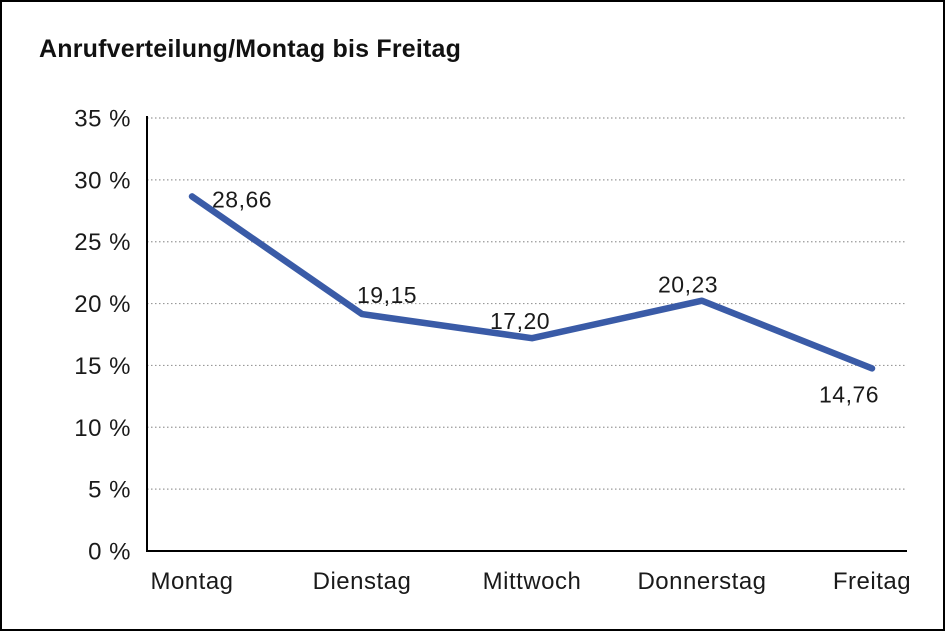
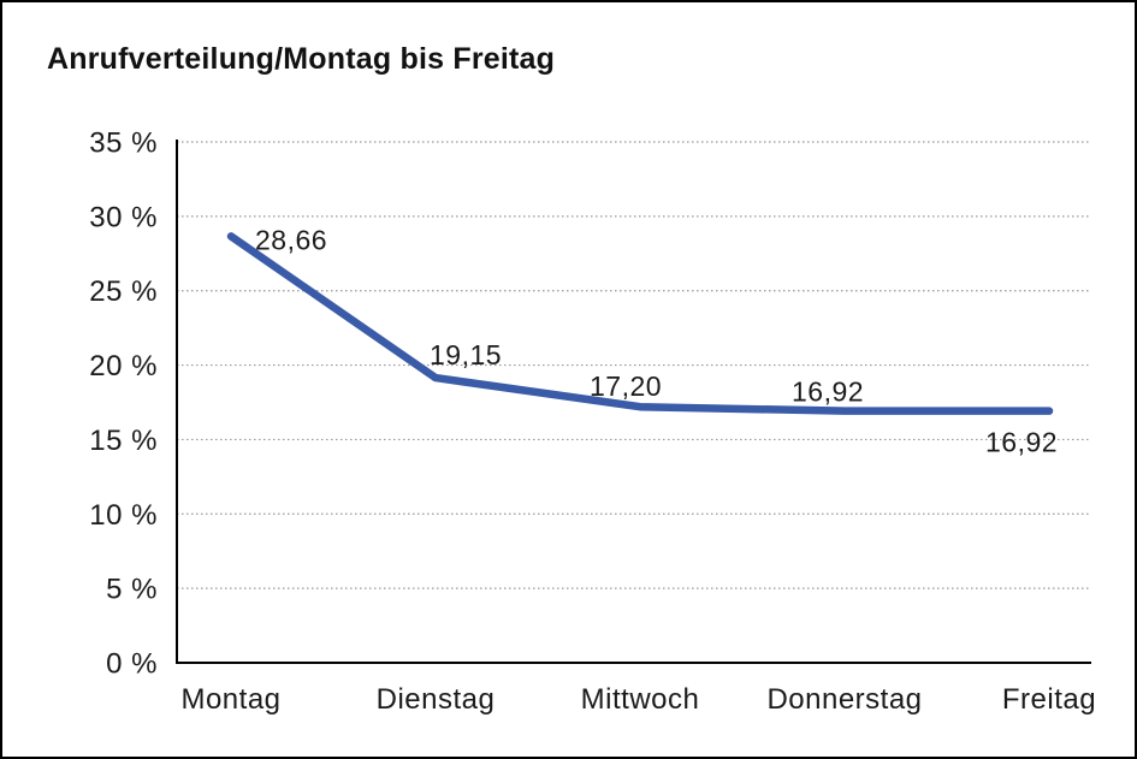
Donnerstag: 20,23 -> 16,92
Freitag: 14,76 -> 16,92
